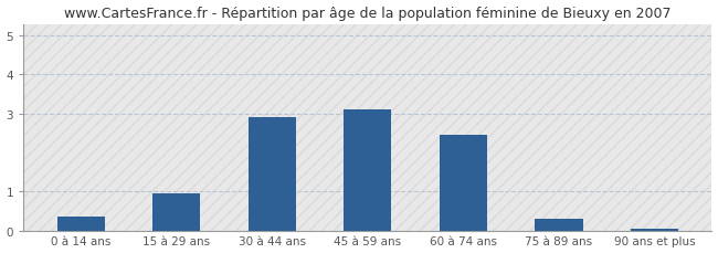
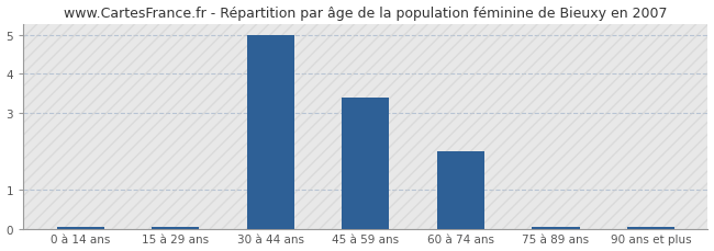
0 à 14 ans: 0.35 -> 0.05
15 à 29 ans: 0.95 -> 0.05
30 à 44 ans: 2.90 -> 5.00
45 à 59 ans: 3.10 -> 3.40
60 à 74 ans: 2.45 -> 2.00
75 à 89 ans: 0.30 -> 0.05
